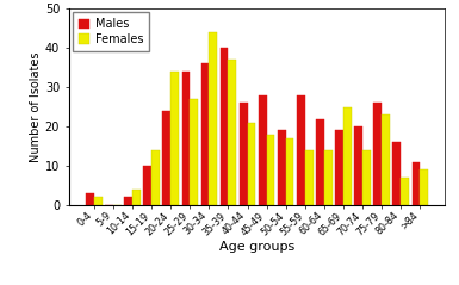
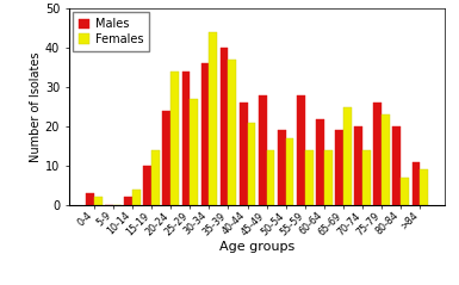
Females/45-49: 18 -> 14
Males/80-84: 16 -> 20
